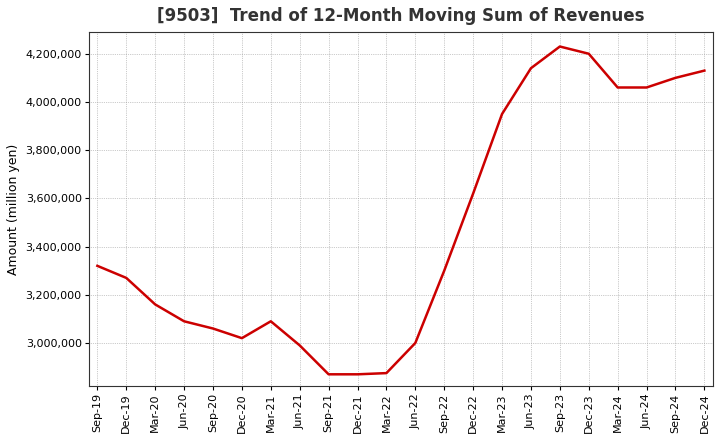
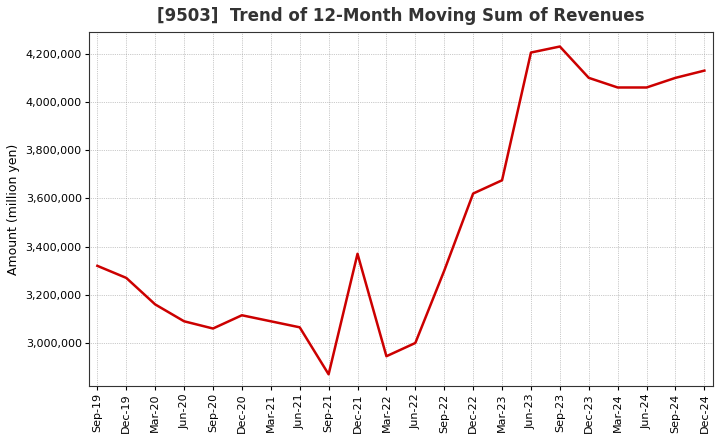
Dec-20: 3,020,000 -> 3,115,000
Jun-21: 2,990,000 -> 3,065,000
Dec-21: 2,870,000 -> 3,370,000
Mar-22: 2,875,000 -> 2,945,000
Mar-23: 3,950,000 -> 3,675,000
Jun-23: 4,140,000 -> 4,205,000
Dec-23: 4,200,000 -> 4,100,000
